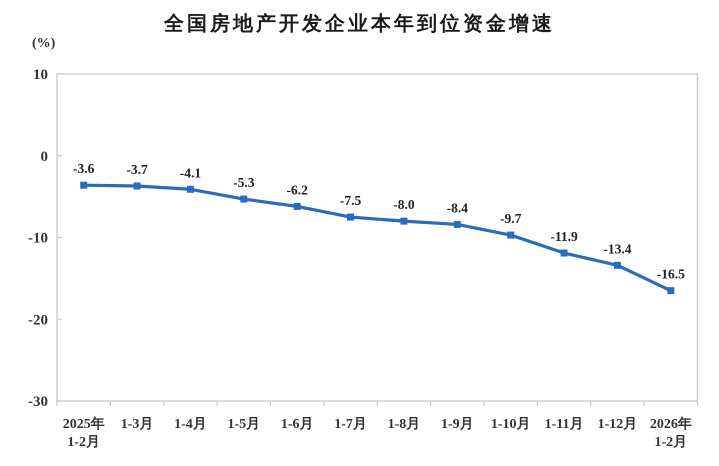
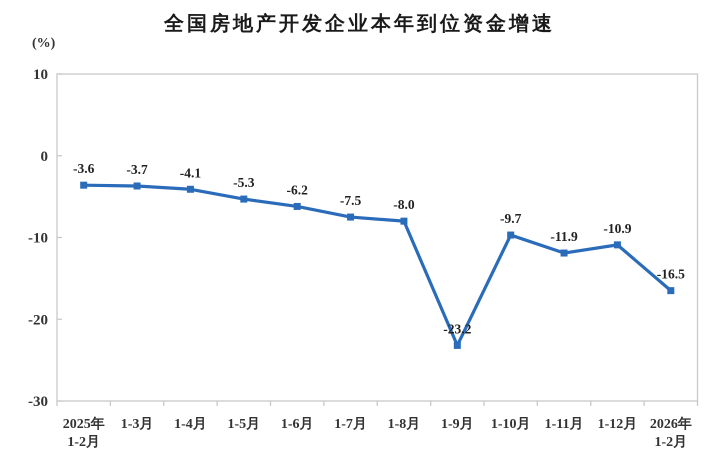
1-9月: -8.4 -> -23.2
1-12月: -13.4 -> -10.9
